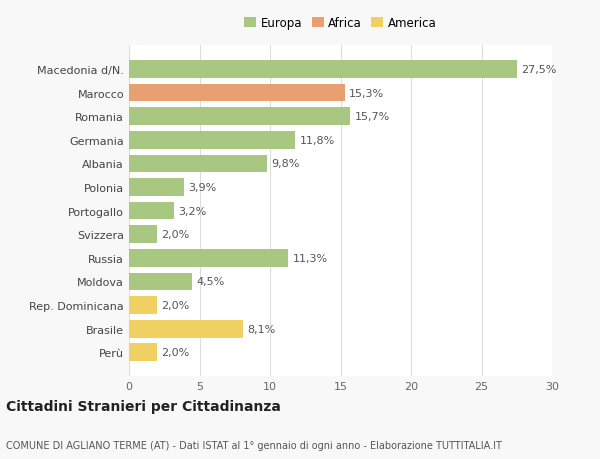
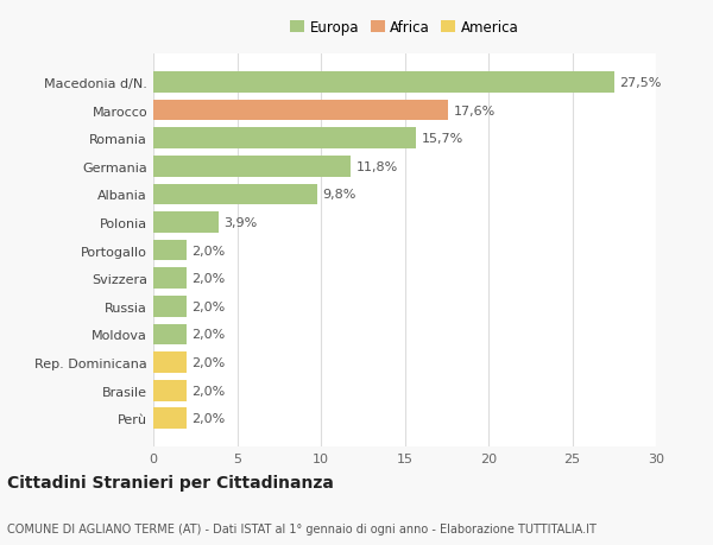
Marocco: 15,3% -> 17,6%
Portogallo: 3,2% -> 2,0%
Russia: 11,3% -> 2,0%
Moldova: 4,5% -> 2,0%
Brasile: 8,1% -> 2,0%
